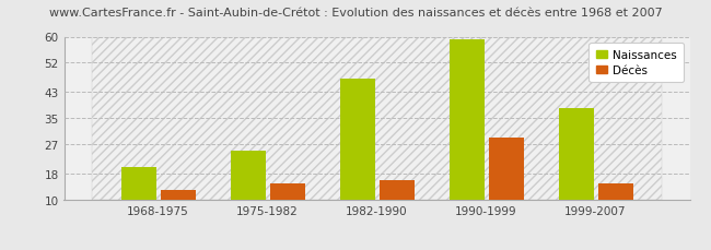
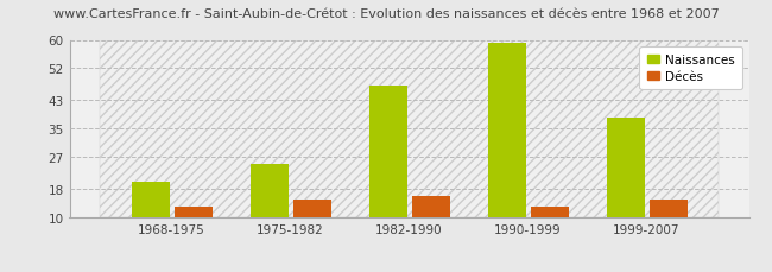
Décès/1990-1999: 29 -> 13
